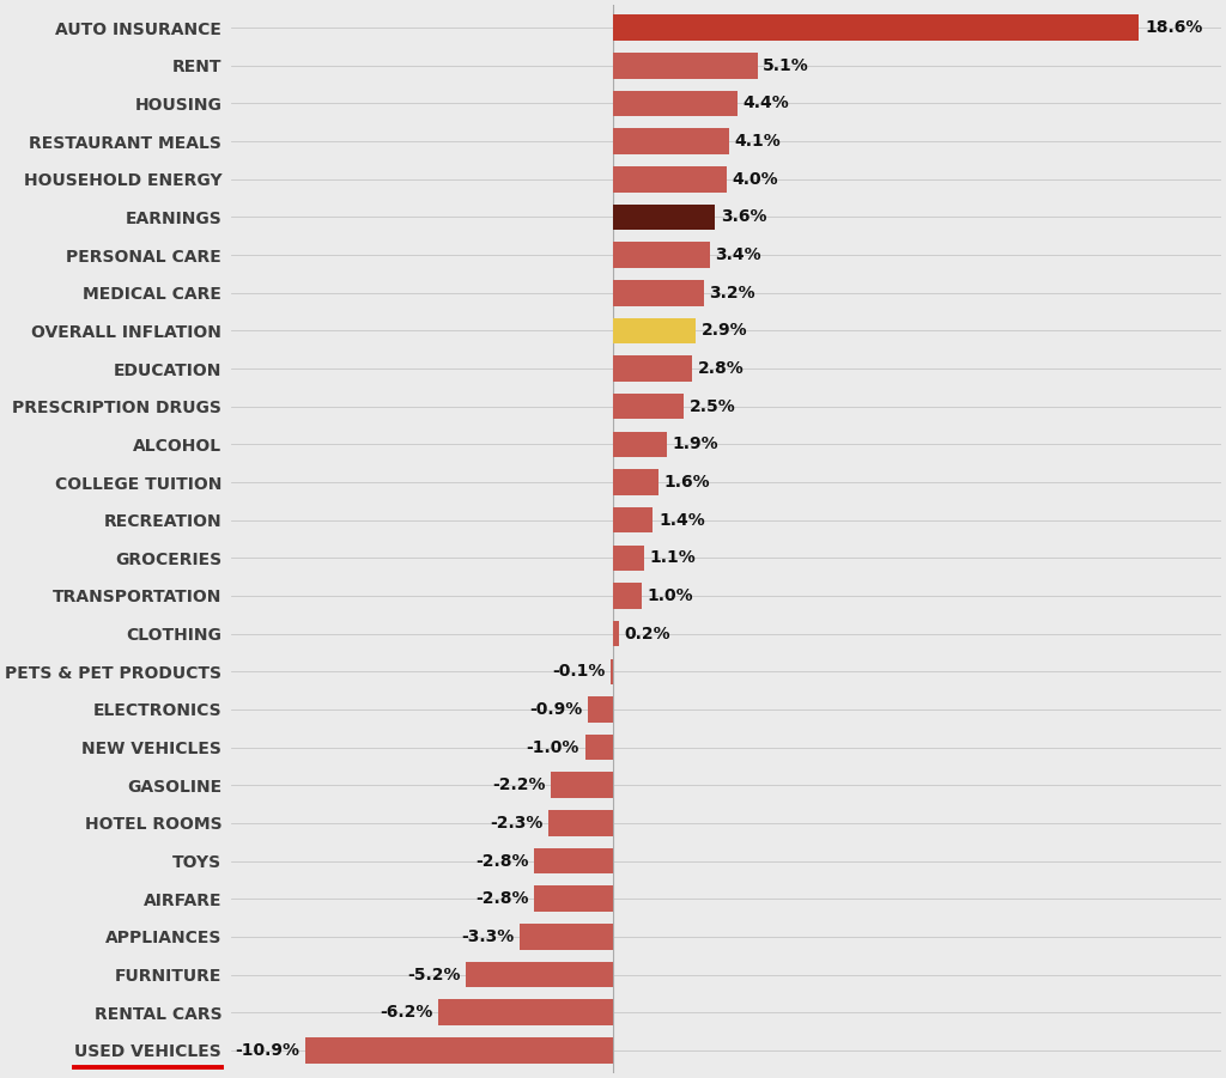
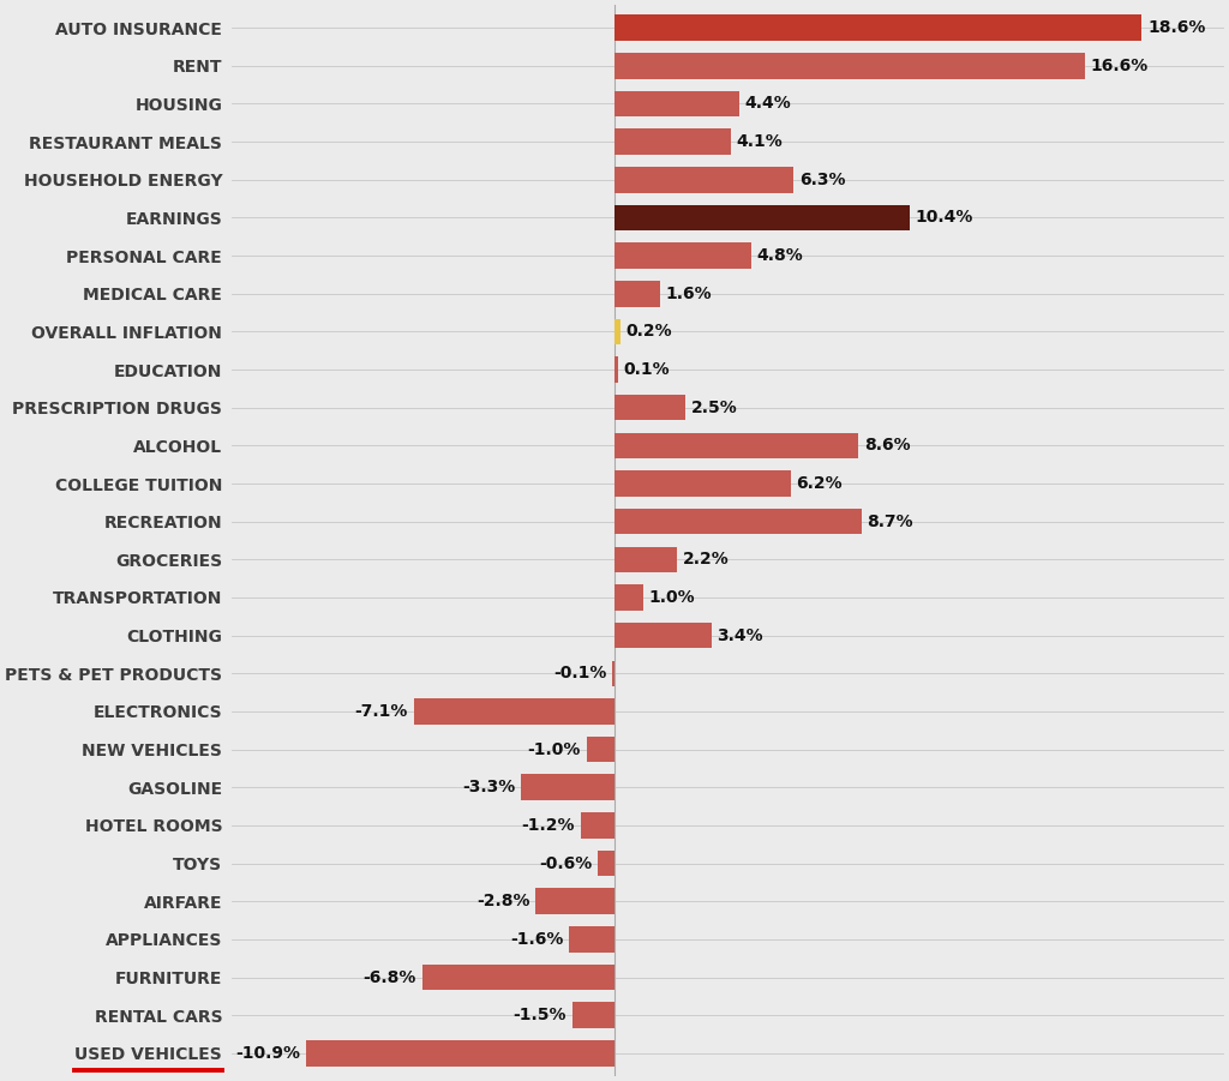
RENT: 5.1% -> 16.6%
HOUSEHOLD ENERGY: 4.0% -> 6.3%
EARNINGS: 3.6% -> 10.4%
PERSONAL CARE: 3.4% -> 4.8%
MEDICAL CARE: 3.2% -> 1.6%
OVERALL INFLATION: 2.9% -> 0.2%
EDUCATION: 2.8% -> 0.1%
ALCOHOL: 1.9% -> 8.6%
COLLEGE TUITION: 1.6% -> 6.2%
RECREATION: 1.4% -> 8.7%
GROCERIES: 1.1% -> 2.2%
CLOTHING: 0.2% -> 3.4%
ELECTRONICS: -0.9% -> -7.1%
GASOLINE: -2.2% -> -3.3%
HOTEL ROOMS: -2.3% -> -1.2%
TOYS: -2.8% -> -0.6%
APPLIANCES: -3.3% -> -1.6%
FURNITURE: -5.2% -> -6.8%
RENTAL CARS: -6.2% -> -1.5%
